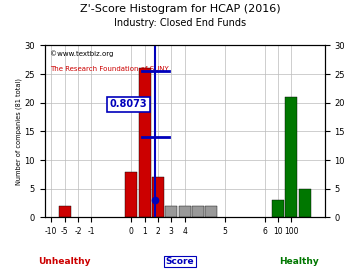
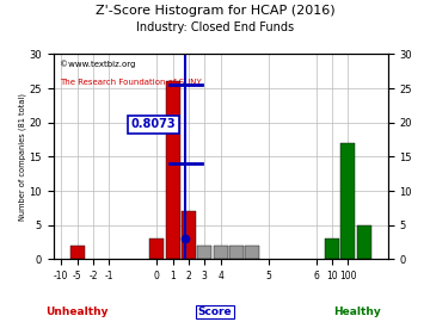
0: 8 -> 3
100: 21 -> 17
